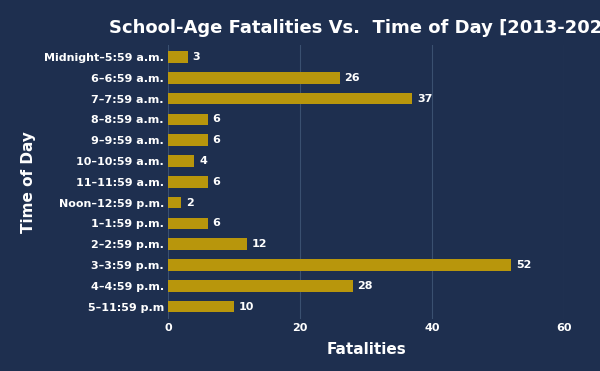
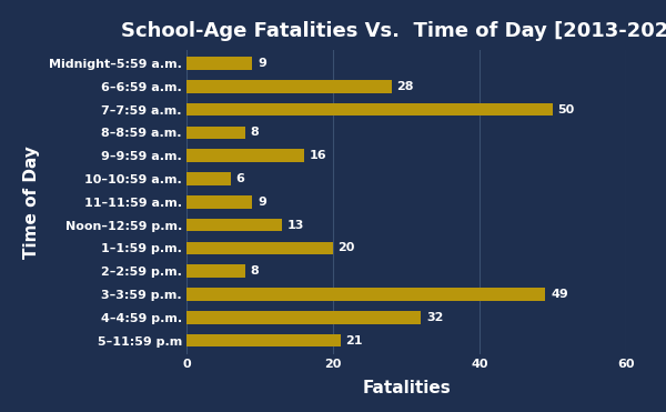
Midnight–5:59 a.m.: 3 -> 9
6–6:59 a.m.: 26 -> 28
7–7:59 a.m.: 37 -> 50
8–8:59 a.m.: 6 -> 8
9–9:59 a.m.: 6 -> 16
10–10:59 a.m.: 4 -> 6
11–11:59 a.m.: 6 -> 9
Noon–12:59 p.m.: 2 -> 13
1–1:59 p.m.: 6 -> 20
2–2:59 p.m.: 12 -> 8
3–3:59 p.m.: 52 -> 49
4–4:59 p.m.: 28 -> 32
5–11:59 p.m: 10 -> 21
